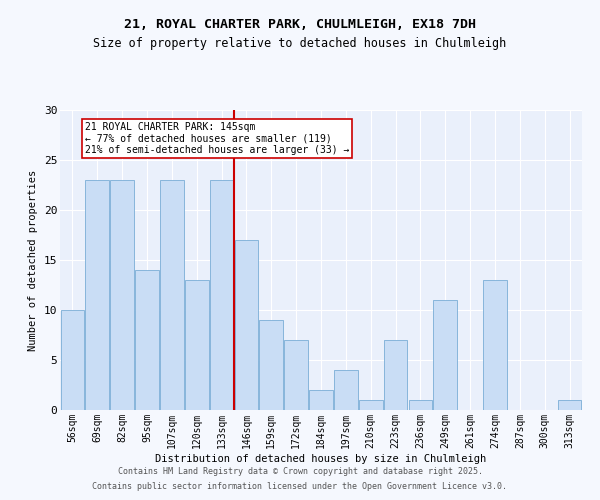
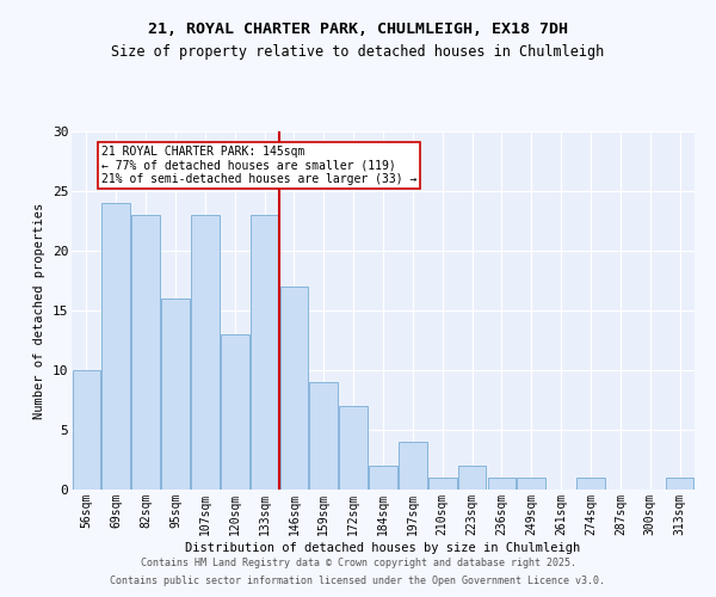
69sqm: 23 -> 24
95sqm: 14 -> 16
223sqm: 7 -> 2
249sqm: 11 -> 1
274sqm: 13 -> 1
